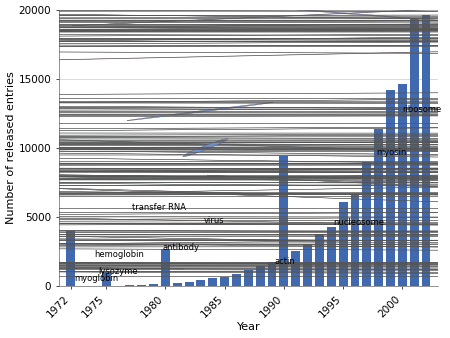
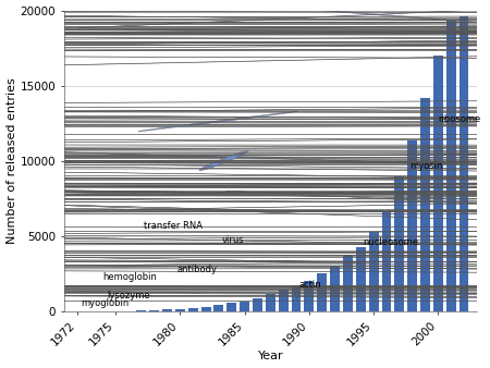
1972: 4000 -> 0
1975: 1000 -> 0
1980: 2700 -> 200
1990: 9400 -> 2000
1995: 6100 -> 5300
2000: 14600 -> 17000
